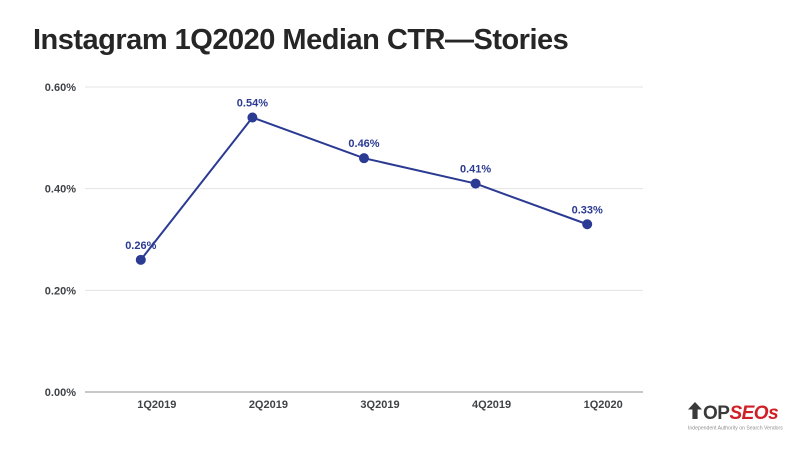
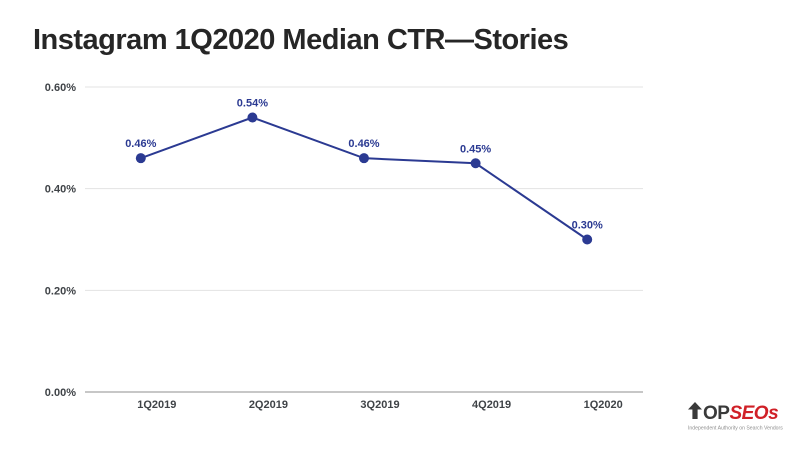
1Q2019: 0.26% -> 0.46%
4Q2019: 0.41% -> 0.45%
1Q2020: 0.33% -> 0.30%
